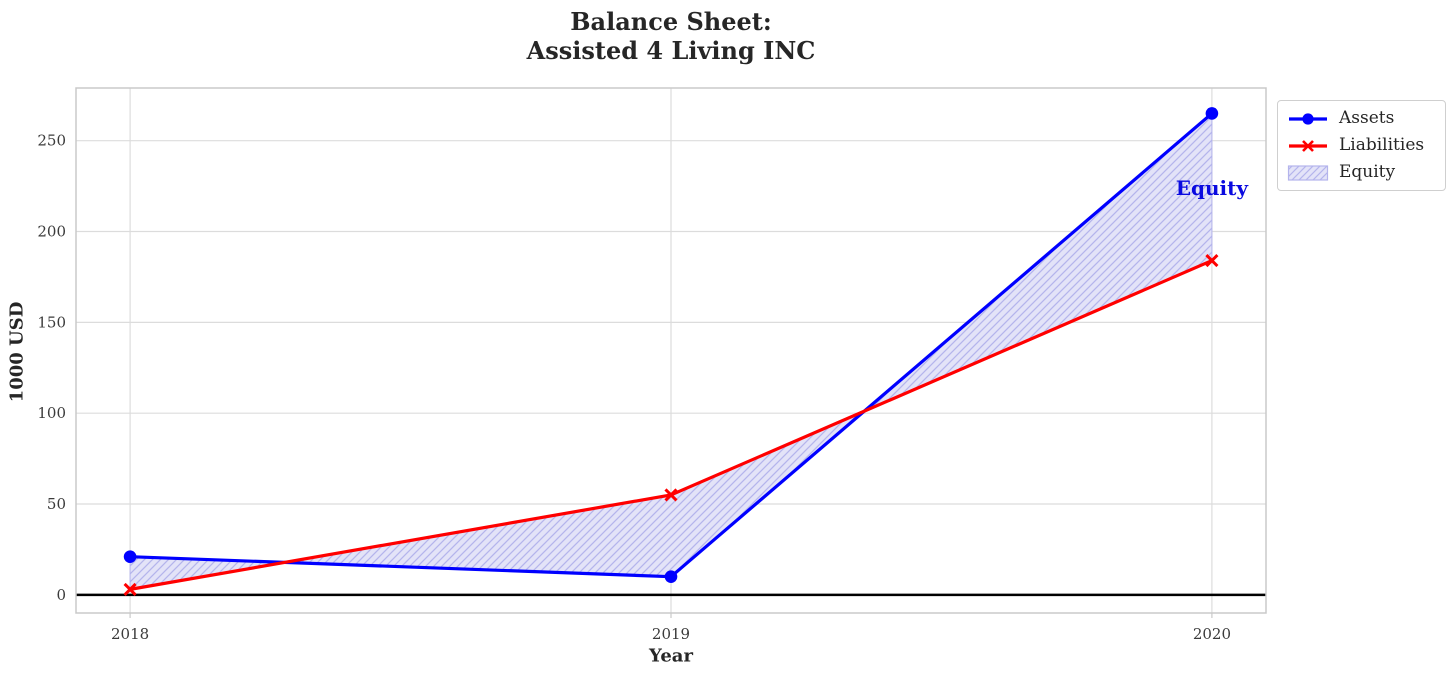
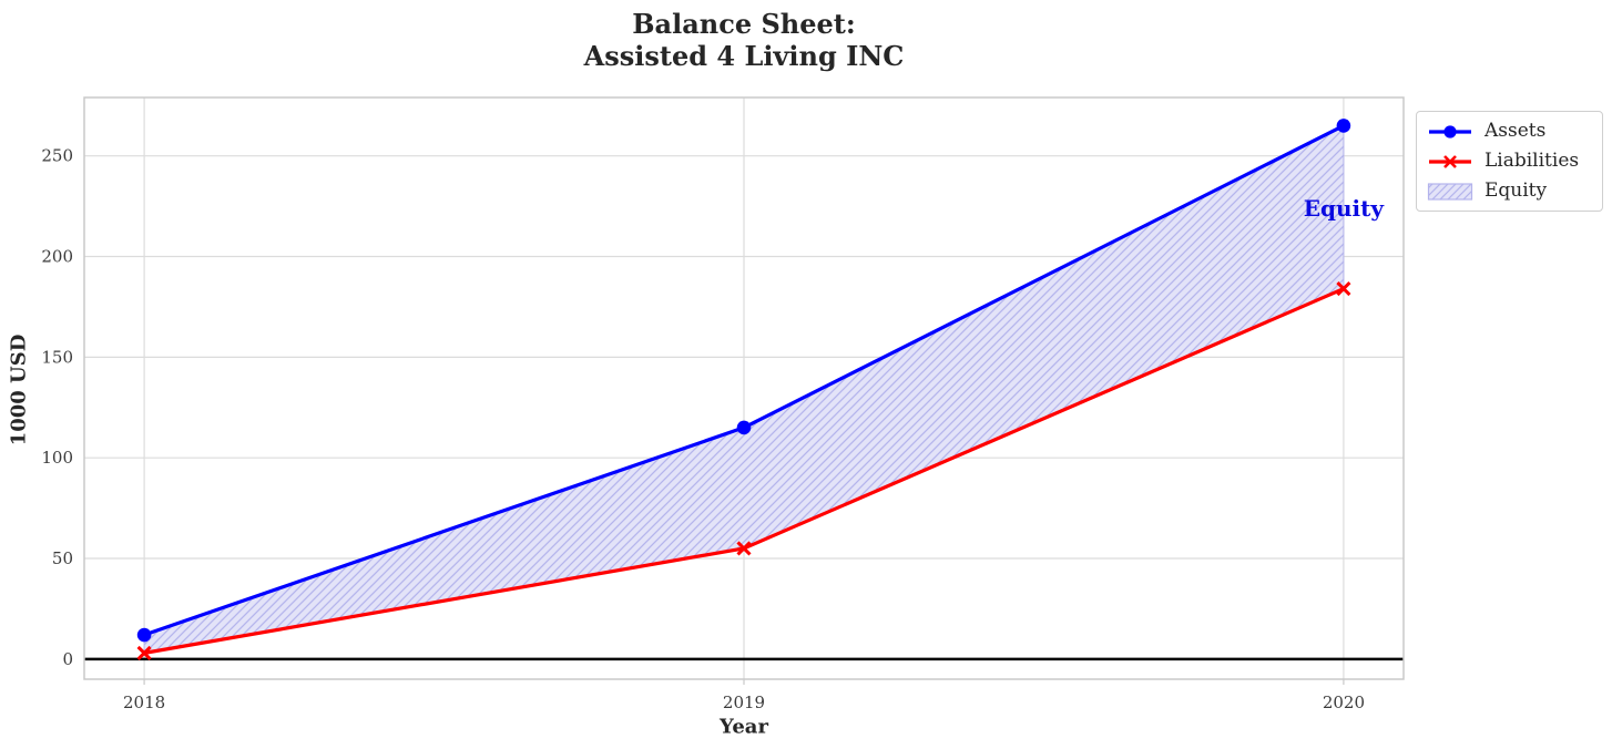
Assets/2018: 21 -> 12
Assets/2019: 10 -> 115
